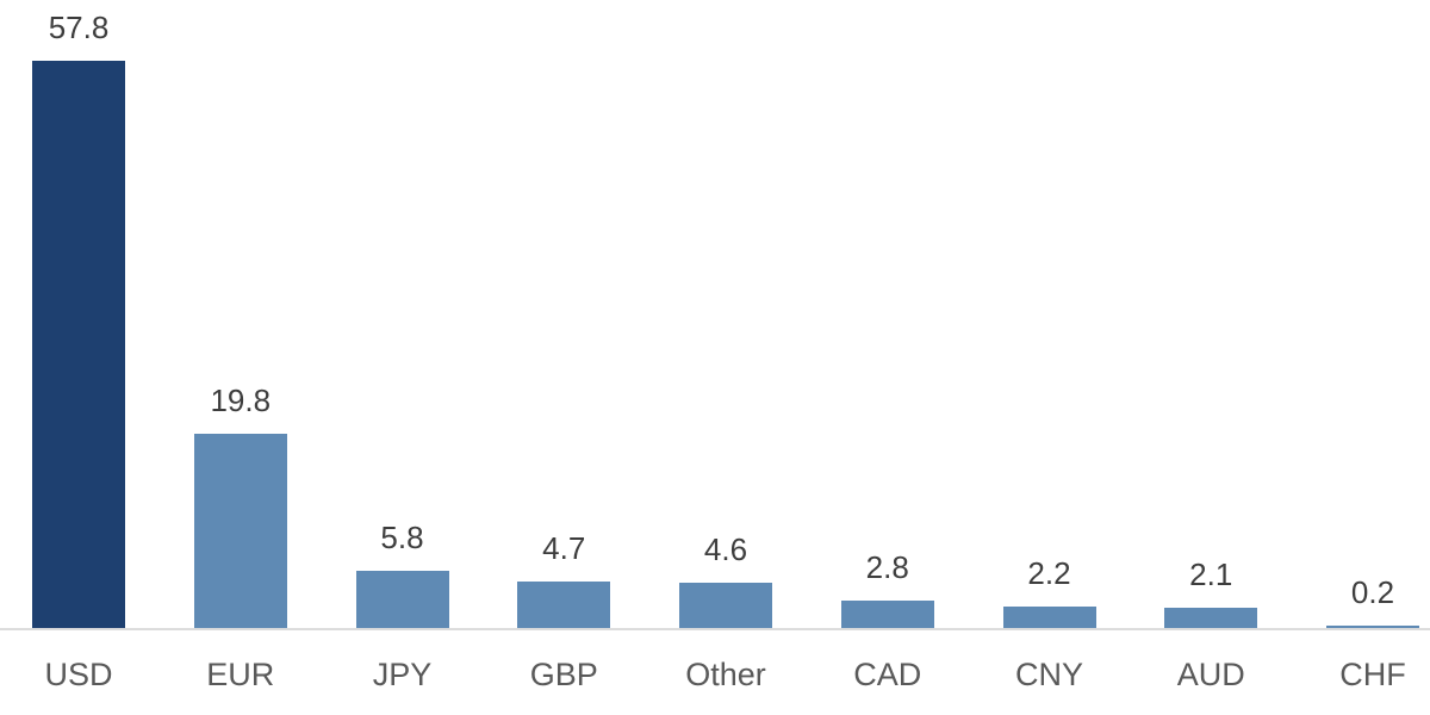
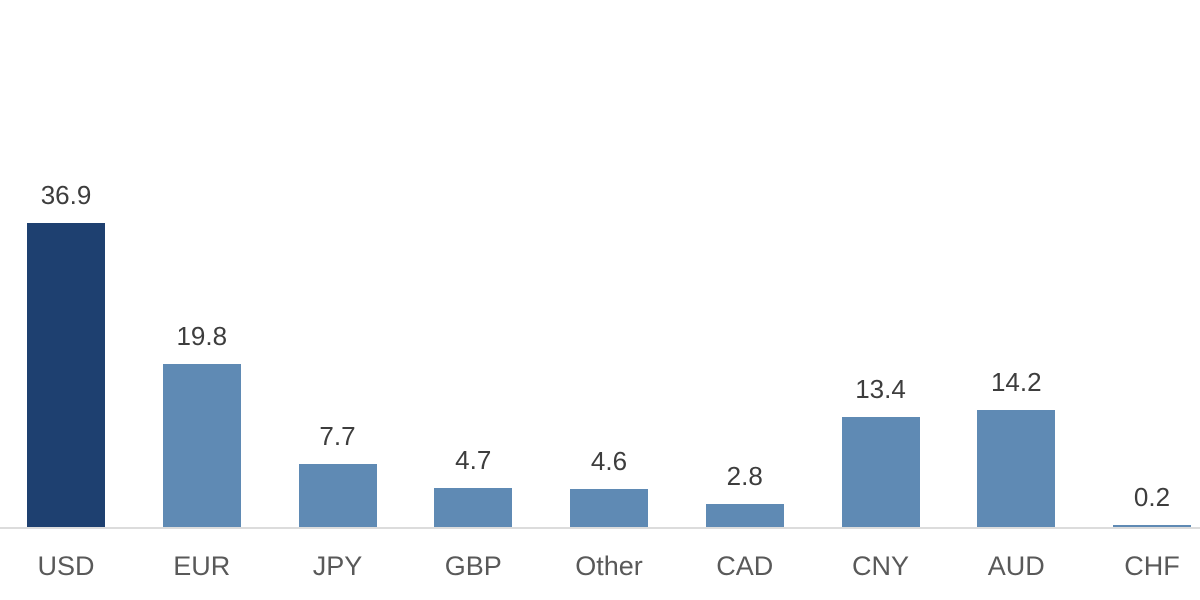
USD: 57.8 -> 36.9
JPY: 5.8 -> 7.7
CNY: 2.2 -> 13.4
AUD: 2.1 -> 14.2
